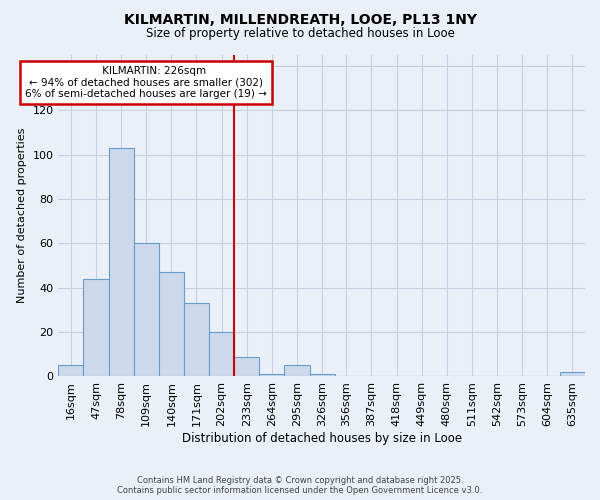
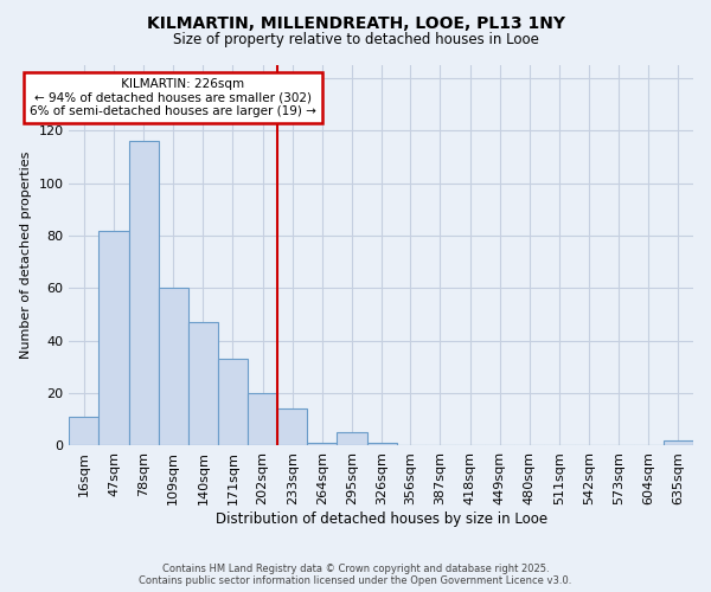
16sqm: 5 -> 11
47sqm: 44 -> 82
78sqm: 103 -> 116
233sqm: 9 -> 14
